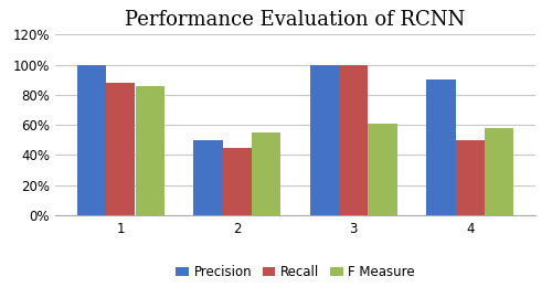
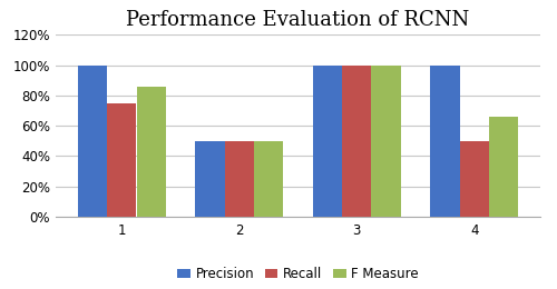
Recall/1: 88% -> 75%
Recall/2: 45% -> 50%
F Measure/2: 55% -> 50%
F Measure/3: 61% -> 100%
Precision/4: 90% -> 100%
F Measure/4: 58% -> 66%
